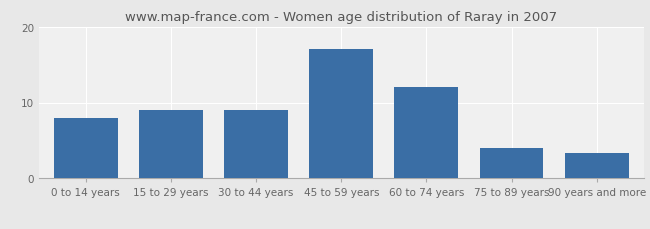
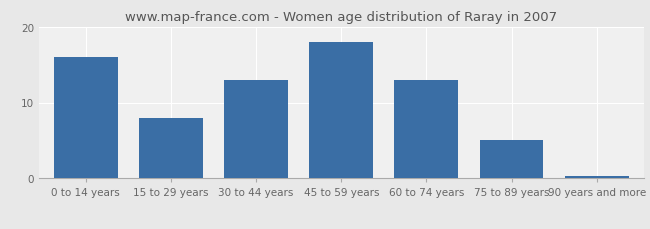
0 to 14 years: 8.0 -> 16.0
15 to 29 years: 9.0 -> 8.0
30 to 44 years: 9.0 -> 13.0
45 to 59 years: 17.0 -> 18.0
60 to 74 years: 12.0 -> 13.0
75 to 89 years: 4.0 -> 5.0
90 years and more: 3.4 -> 0.3
